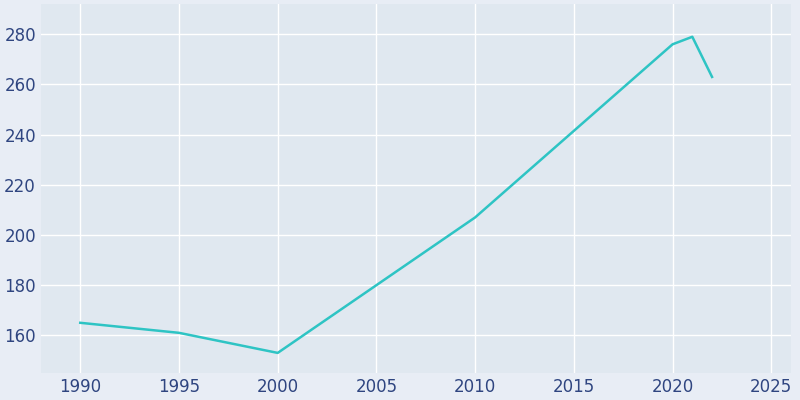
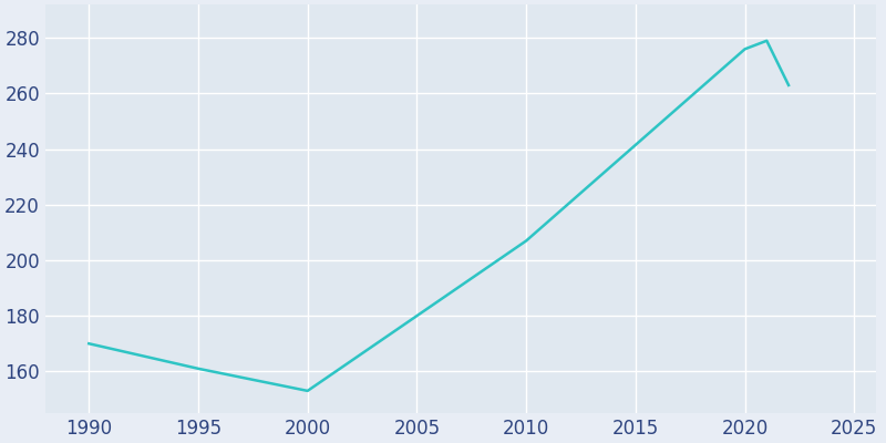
1990: 165 -> 170
